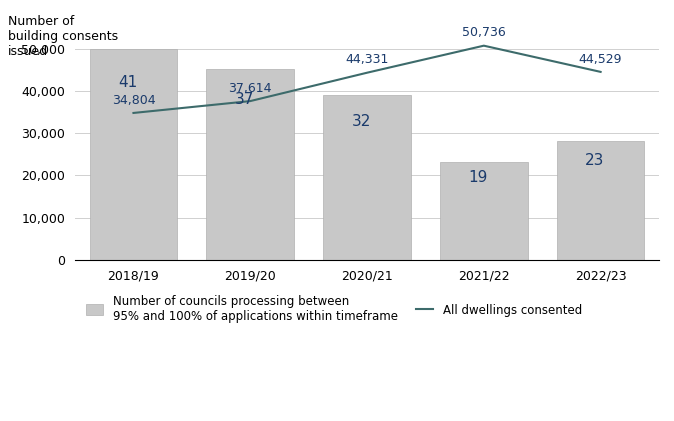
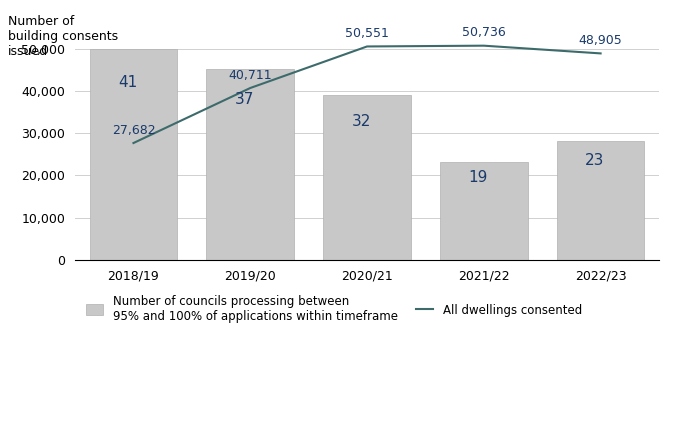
All dwellings consented/2018/19: 34,804 -> 27,682
All dwellings consented/2019/20: 37,614 -> 40,711
All dwellings consented/2020/21: 44,331 -> 50,551
All dwellings consented/2022/23: 44,529 -> 48,905
